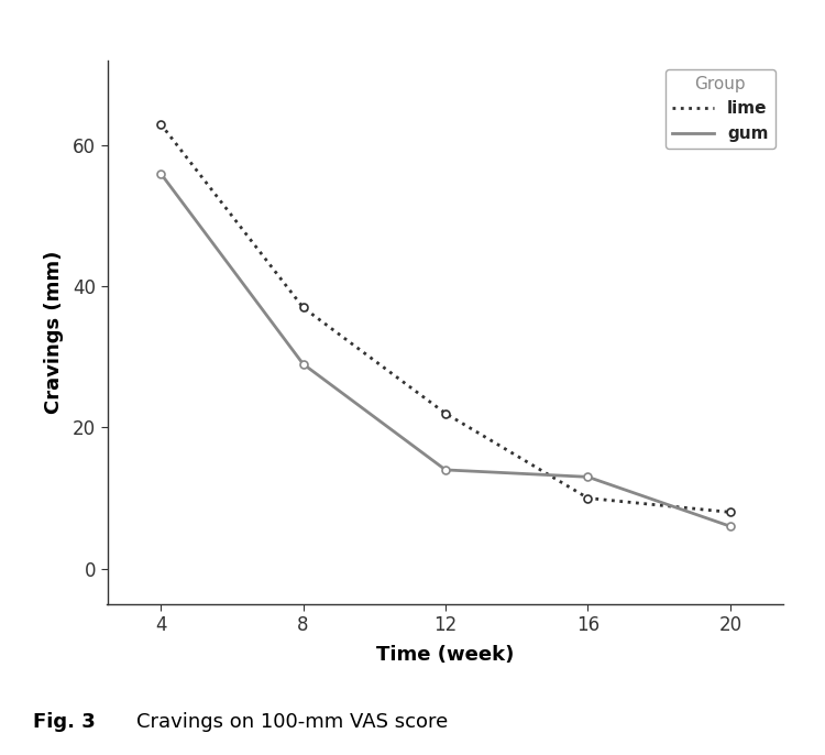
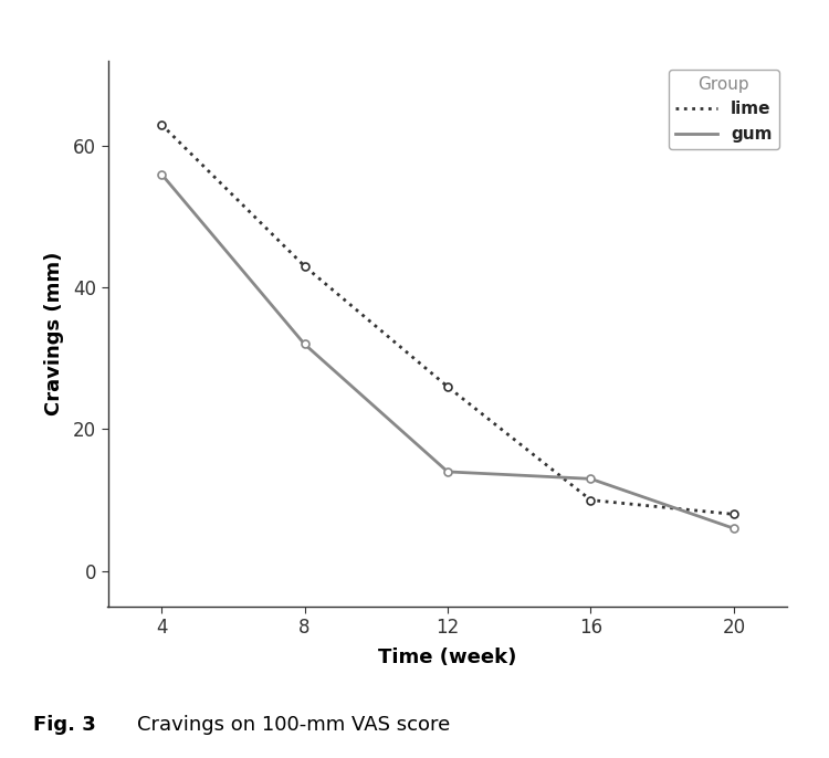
lime/8: 37 -> 43
gum/8: 29 -> 32
lime/12: 22 -> 26
